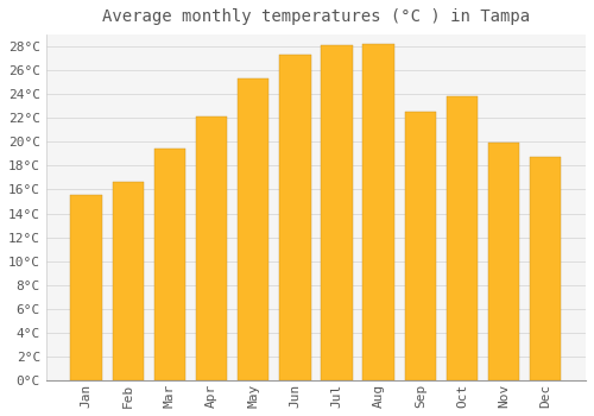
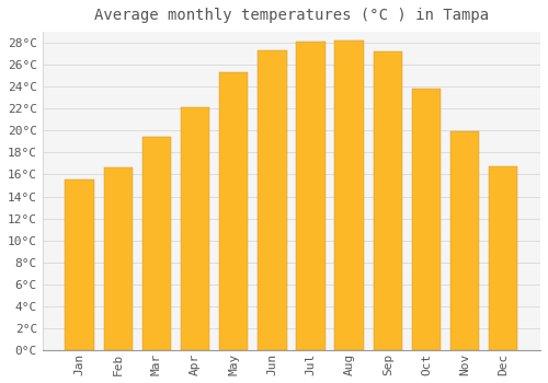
Sep: 22.5°C -> 27.2°C
Dec: 18.7°C -> 16.7°C
